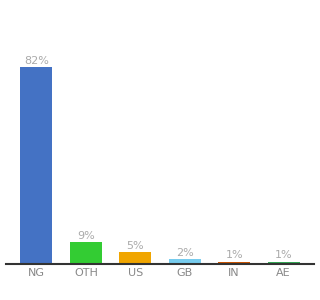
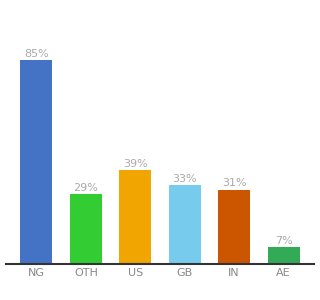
NG: 82% -> 85%
OTH: 9% -> 29%
US: 5% -> 39%
GB: 2% -> 33%
IN: 1% -> 31%
AE: 1% -> 7%
